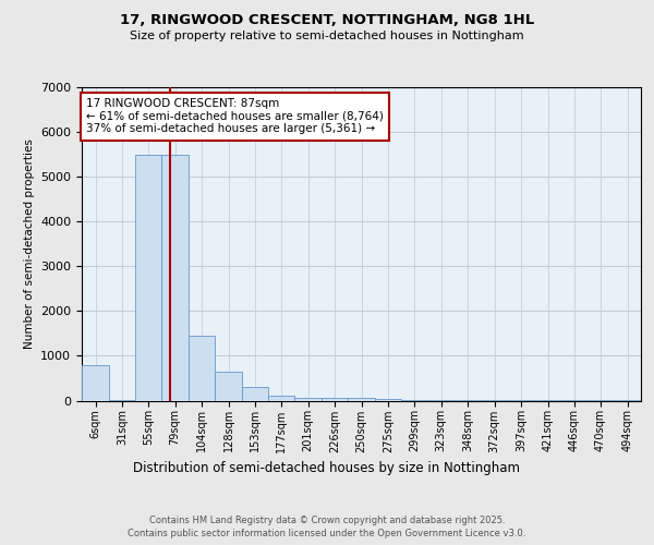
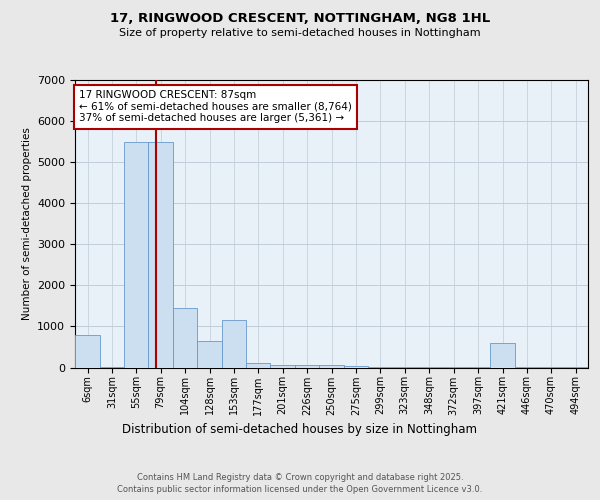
153sqm: 300 -> 1150
421sqm: 0 -> 600
